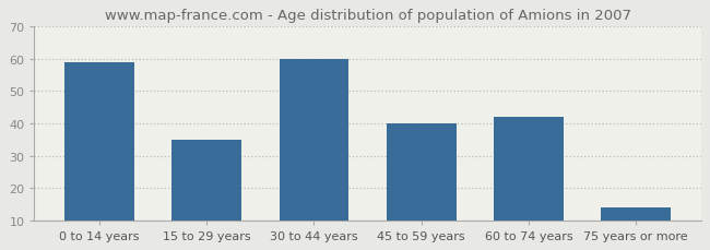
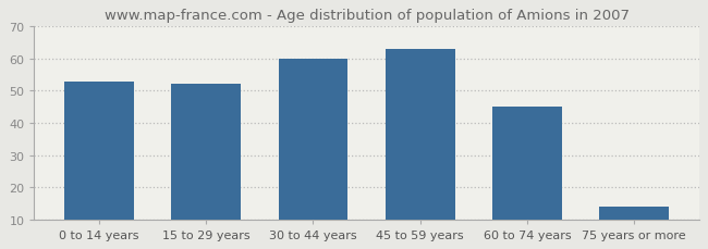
0 to 14 years: 59 -> 53
15 to 29 years: 35 -> 52
45 to 59 years: 40 -> 63
60 to 74 years: 42 -> 45
